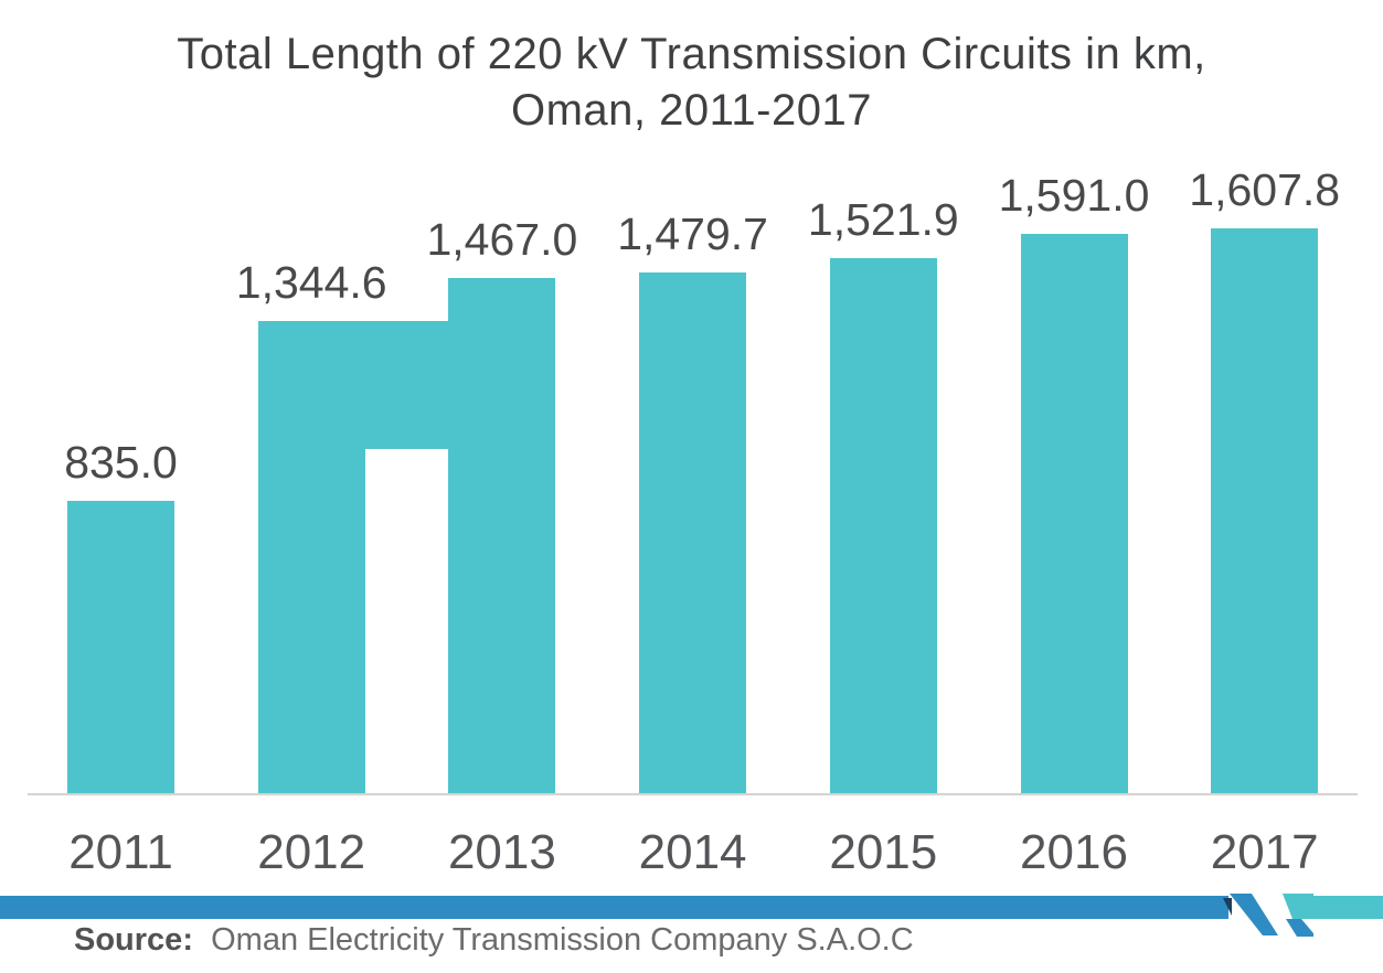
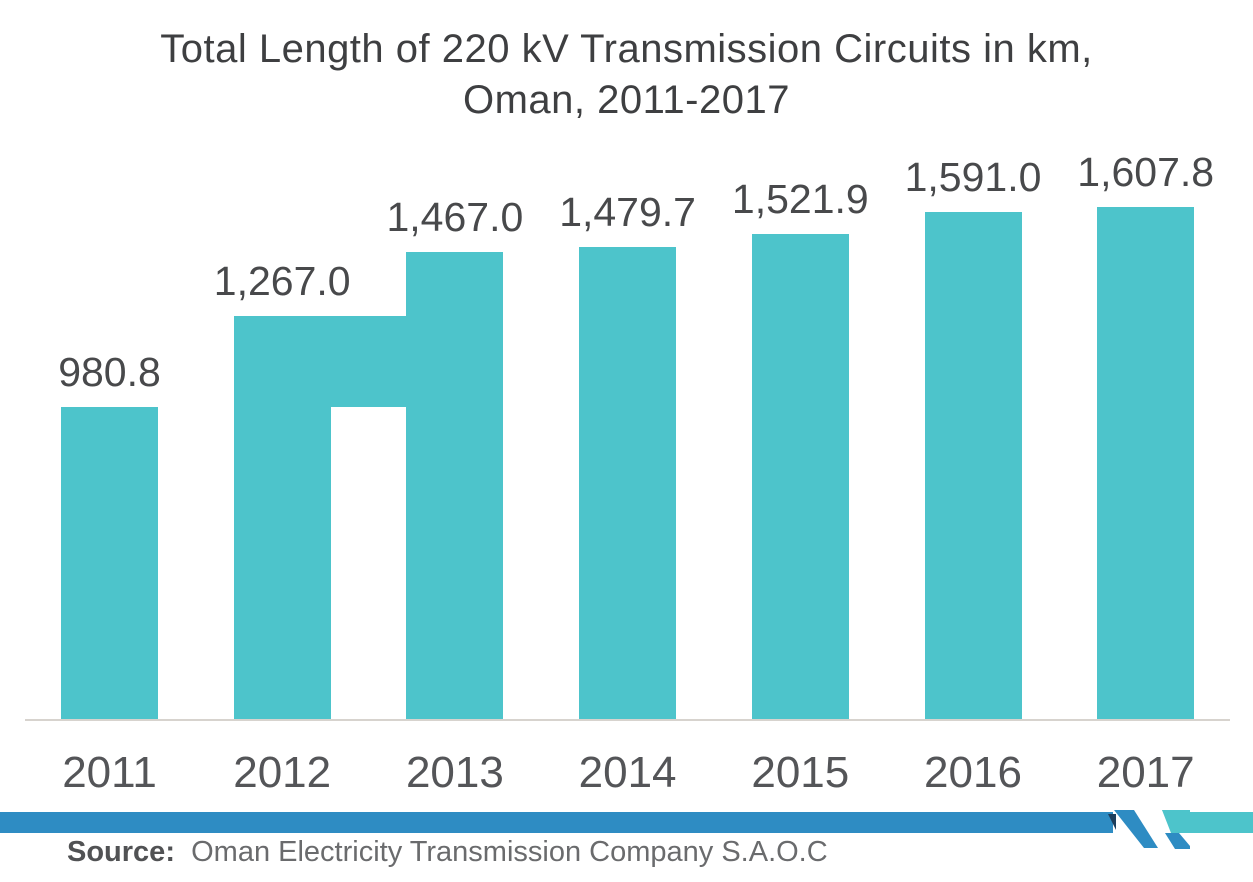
2011: 835.0 -> 980.8
2012: 1,344.6 -> 1,267.0
